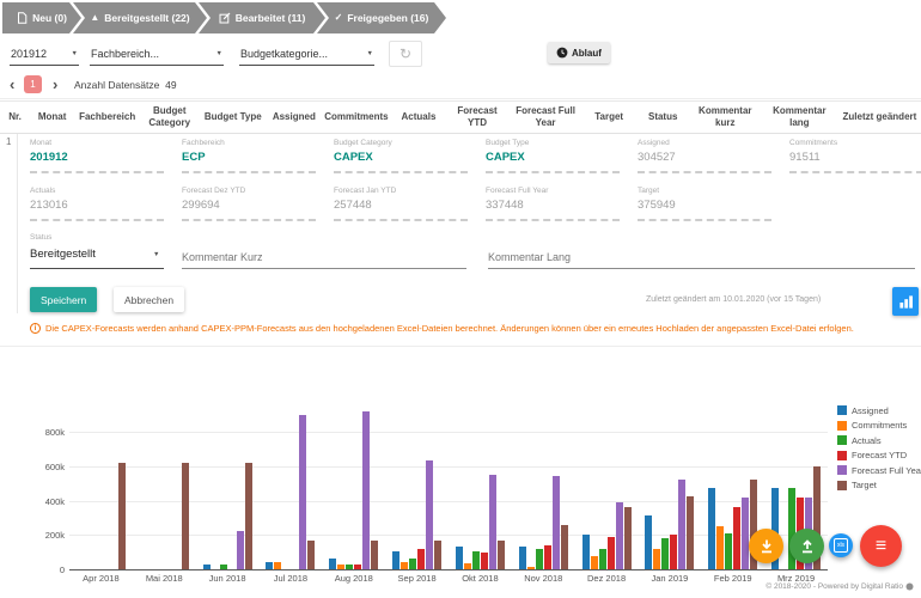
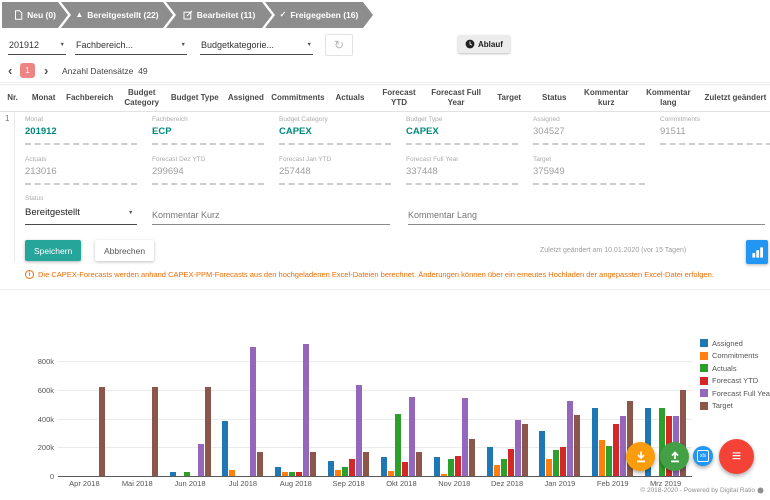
Assigned/Jul 2018: 40k -> 380k
Actuals/Okt 2018: 100k -> 430k
